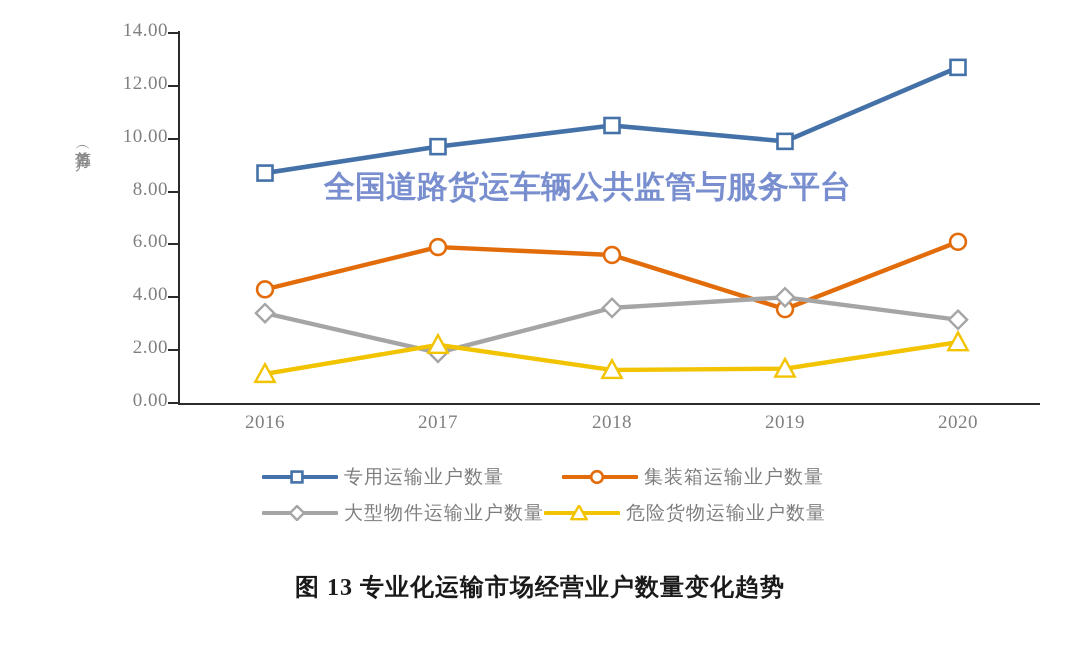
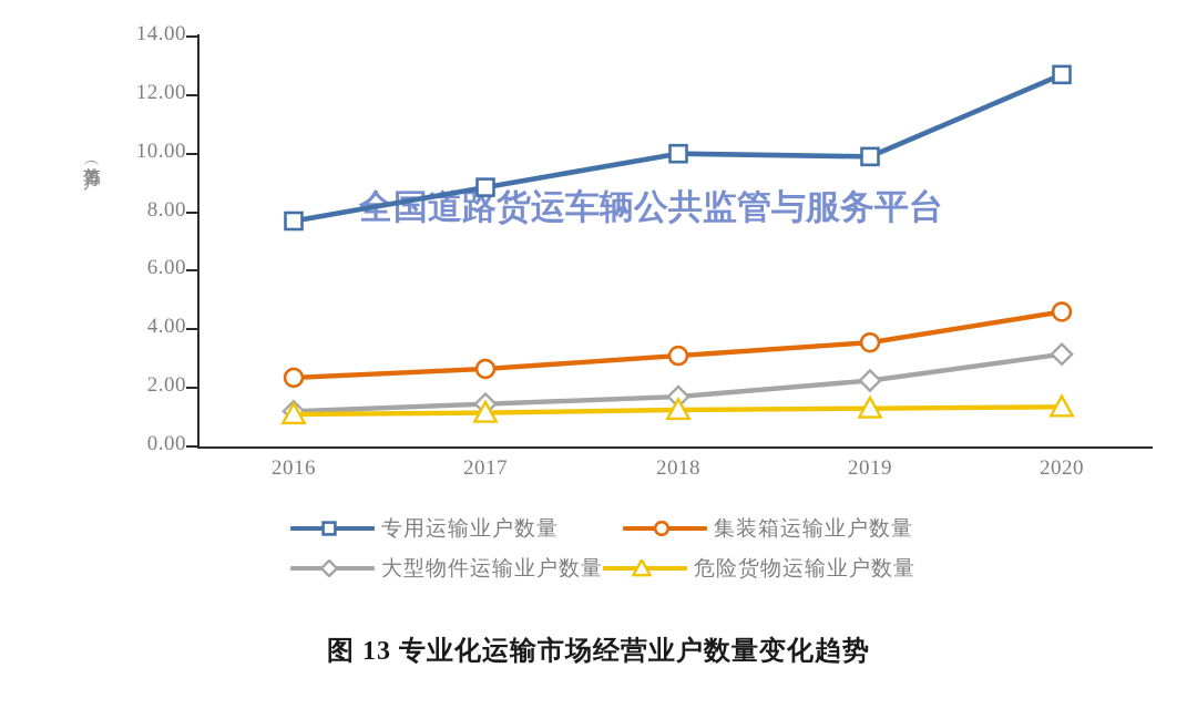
专用运输业户数量/2016: 8.7 -> 7.7
集装箱运输业户数量/2016: 4.3 -> 2.4
大型物件运输业户数量/2016: 3.4 -> 1.2
专用运输业户数量/2017: 9.7 -> 8.8
集装箱运输业户数量/2017: 5.9 -> 2.6
大型物件运输业户数量/2017: 1.9 -> 1.4
危险货物运输业户数量/2017: 2.2 -> 1.1
专用运输业户数量/2018: 10.5 -> 10.0
集装箱运输业户数量/2018: 5.6 -> 3.1
大型物件运输业户数量/2018: 3.6 -> 1.7
大型物件运输业户数量/2019: 4.0 -> 2.2
集装箱运输业户数量/2020: 6.1 -> 4.6
危险货物运输业户数量/2020: 2.3 -> 1.4
